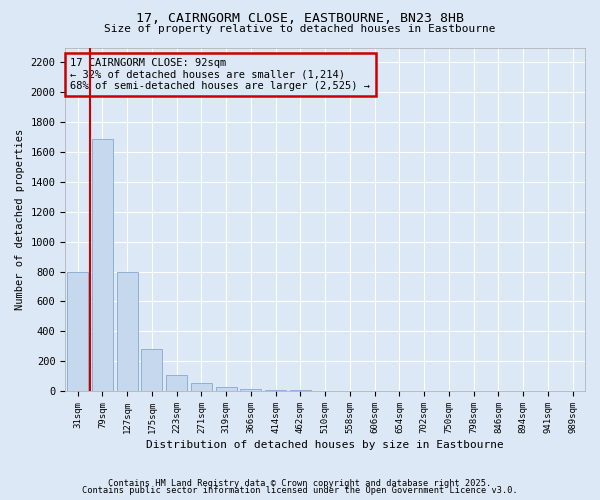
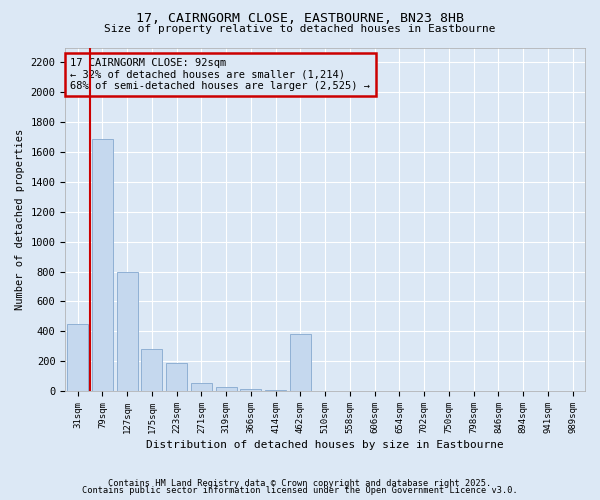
31sqm: 800 -> 450
223sqm: 110 -> 190
462sqm: 0 -> 380
